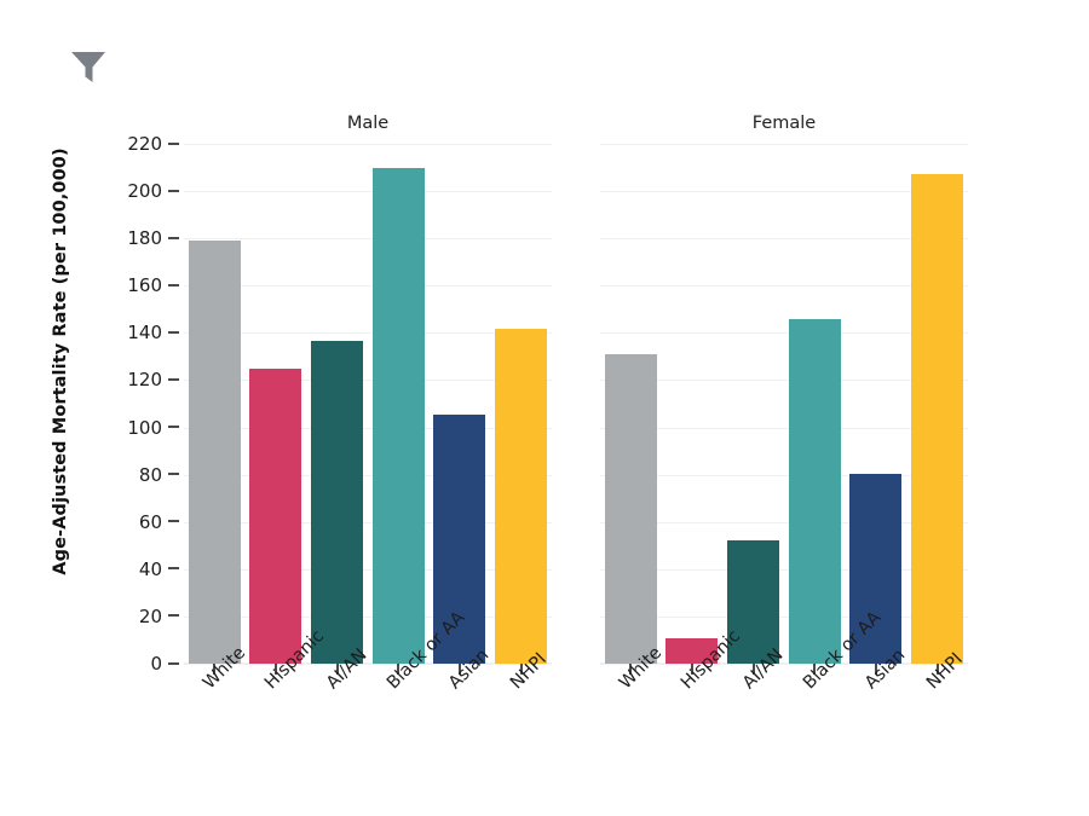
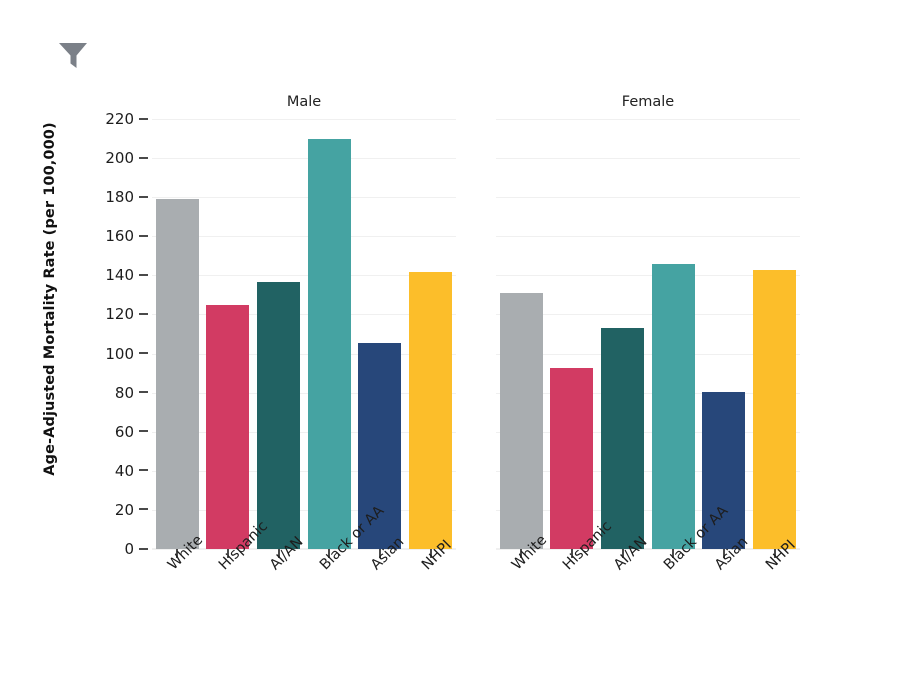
Female/Hispanic: 11 -> 92
Female/AI/AN: 52 -> 113
Female/NHPI: 207 -> 143
